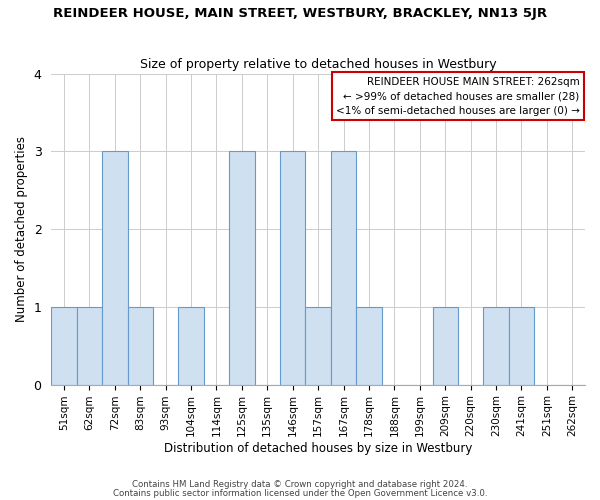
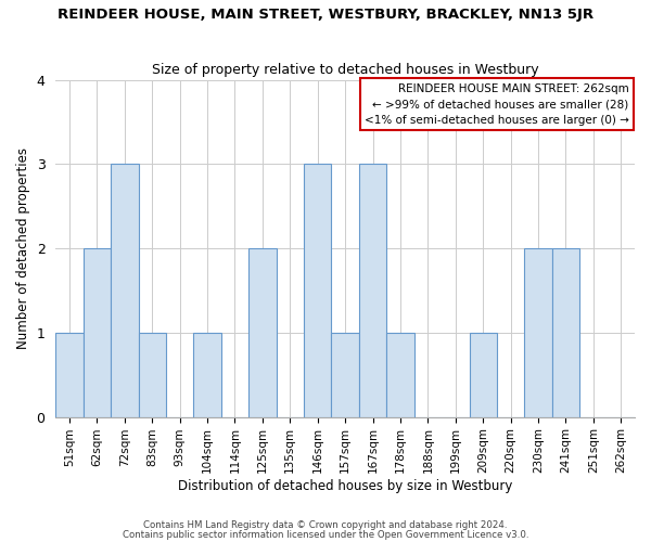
62sqm: 1 -> 2
125sqm: 3 -> 2
230sqm: 1 -> 2
241sqm: 1 -> 2
